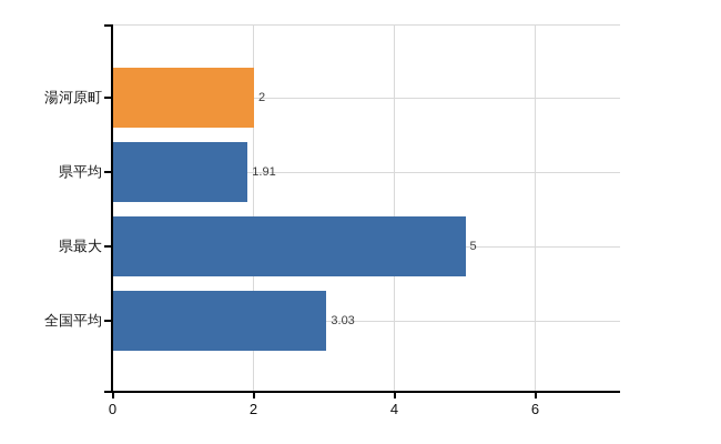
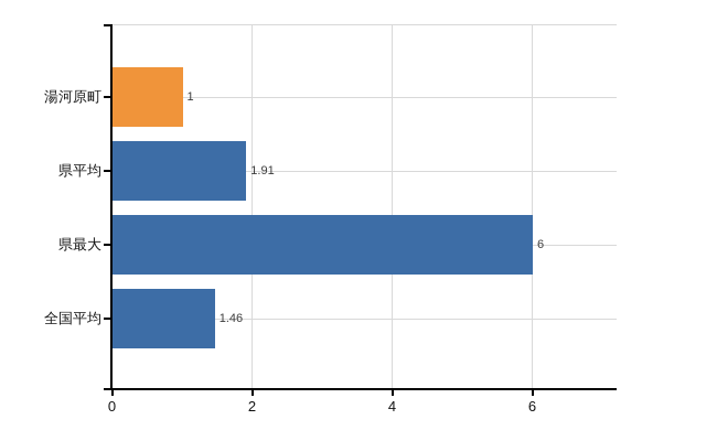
湯河原町: 2 -> 1
県最大: 5 -> 6
全国平均: 3.03 -> 1.46
